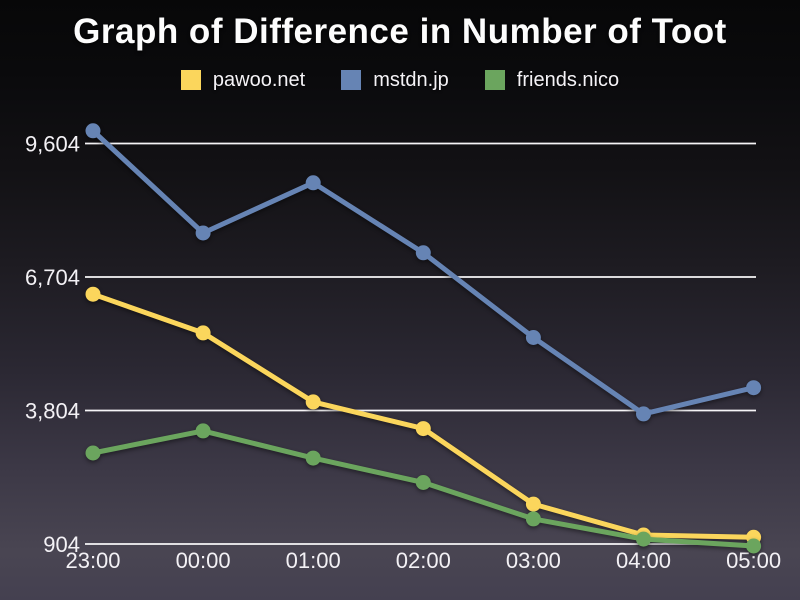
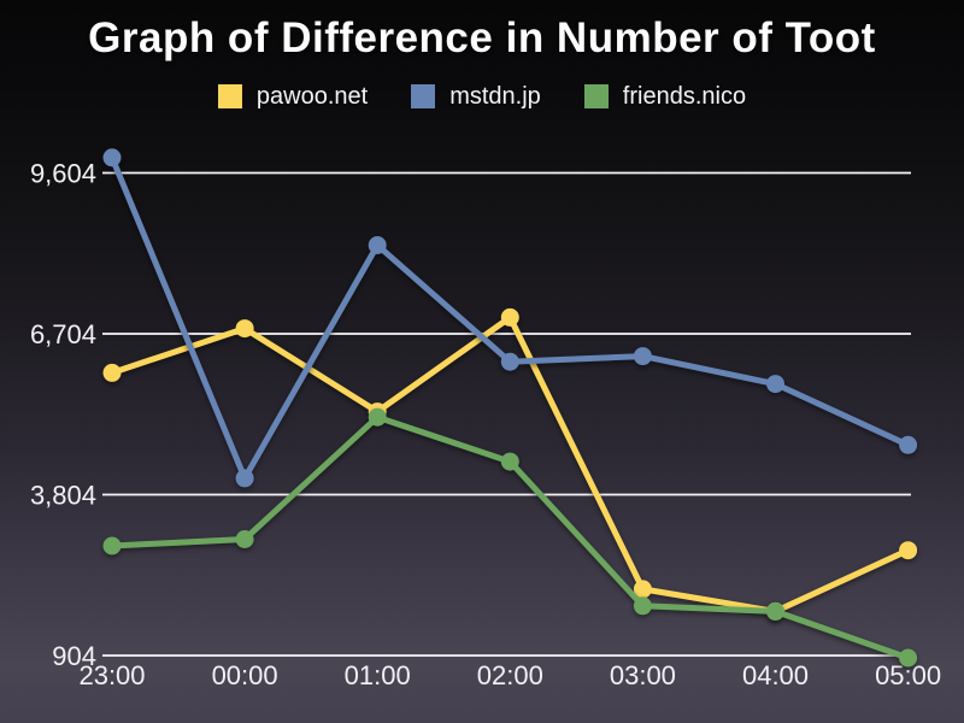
pawoo.net/23:00: 6300 -> 6000
pawoo.net/00:00: 5500 -> 6800
mstdn.jp/00:00: 7700 -> 4100
friends.nico/00:00: 3400 -> 3000
pawoo.net/01:00: 4000 -> 5300
mstdn.jp/01:00: 8800 -> 8300
friends.nico/01:00: 2800 -> 5200
pawoo.net/02:00: 3400 -> 7000
mstdn.jp/02:00: 7200 -> 6200
friends.nico/02:00: 2200 -> 4400
pawoo.net/03:00: 1800 -> 2100
mstdn.jp/03:00: 5400 -> 6300
friends.nico/03:00: 1400 -> 1800
pawoo.net/04:00: 1100 -> 1700
mstdn.jp/04:00: 3700 -> 5800
friends.nico/04:00: 1000 -> 1700
pawoo.net/05:00: 1000 -> 2800
mstdn.jp/05:00: 4300 -> 4700
